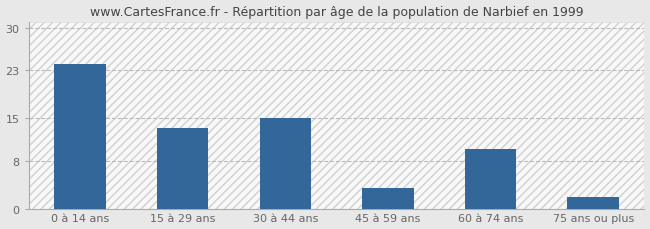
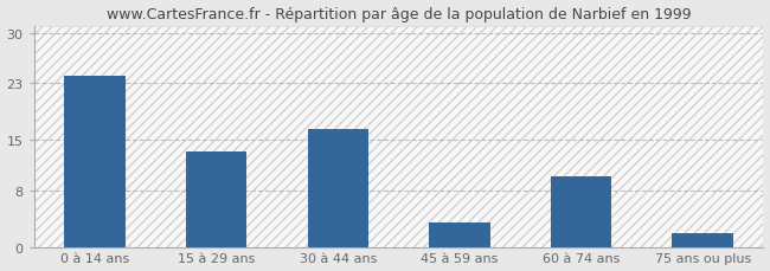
30 à 44 ans: 15.0 -> 16.5
